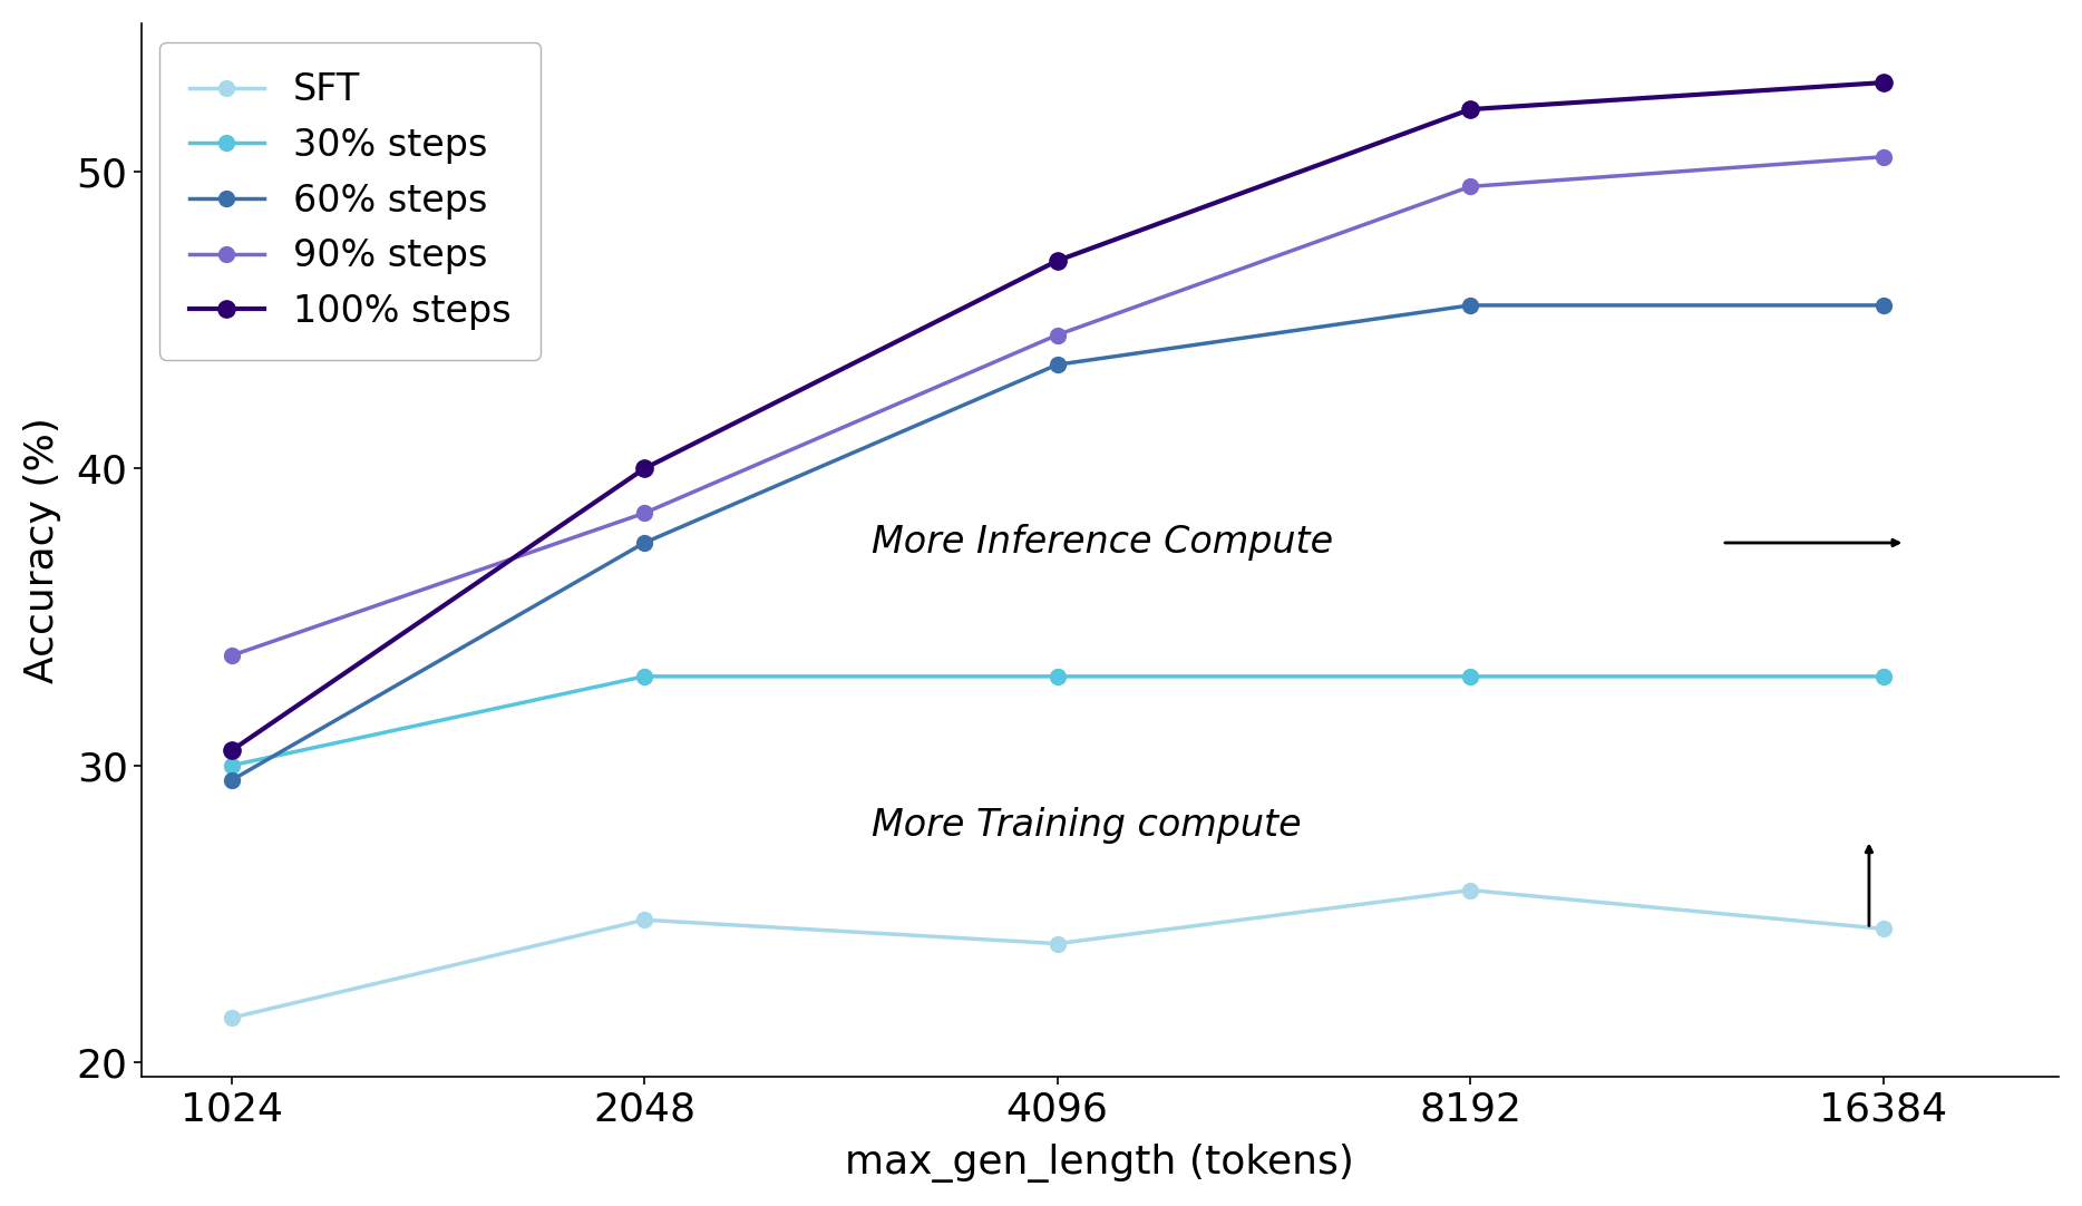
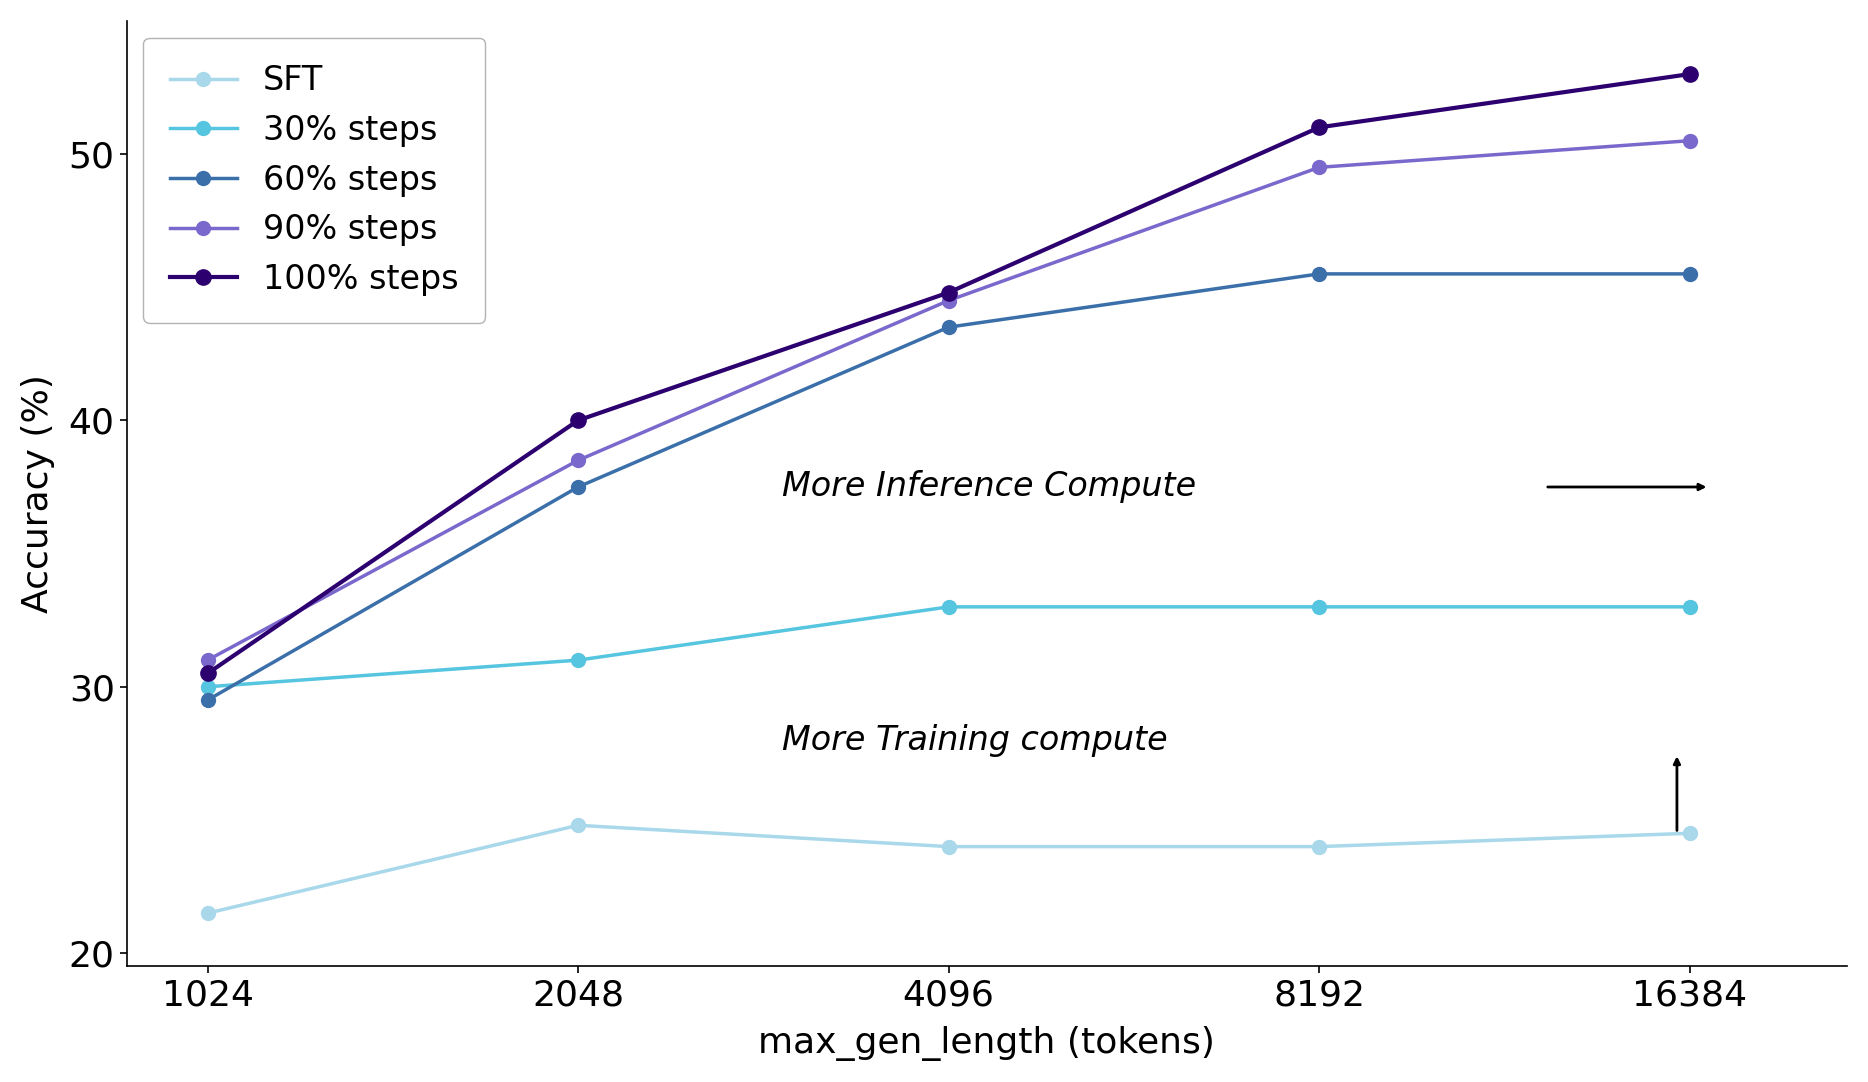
90% steps/1024: 33.7 -> 31.0
30% steps/2048: 33 -> 31
100% steps/4096: 47.0 -> 44.8
SFT/8192: 25.8 -> 24.0
100% steps/8192: 52.1 -> 51.0
